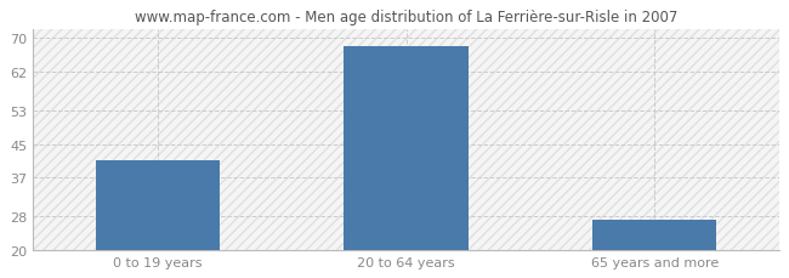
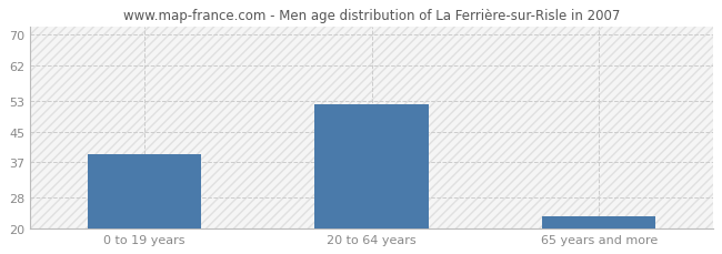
0 to 19 years: 41 -> 39
20 to 64 years: 68 -> 52
65 years and more: 27 -> 23
